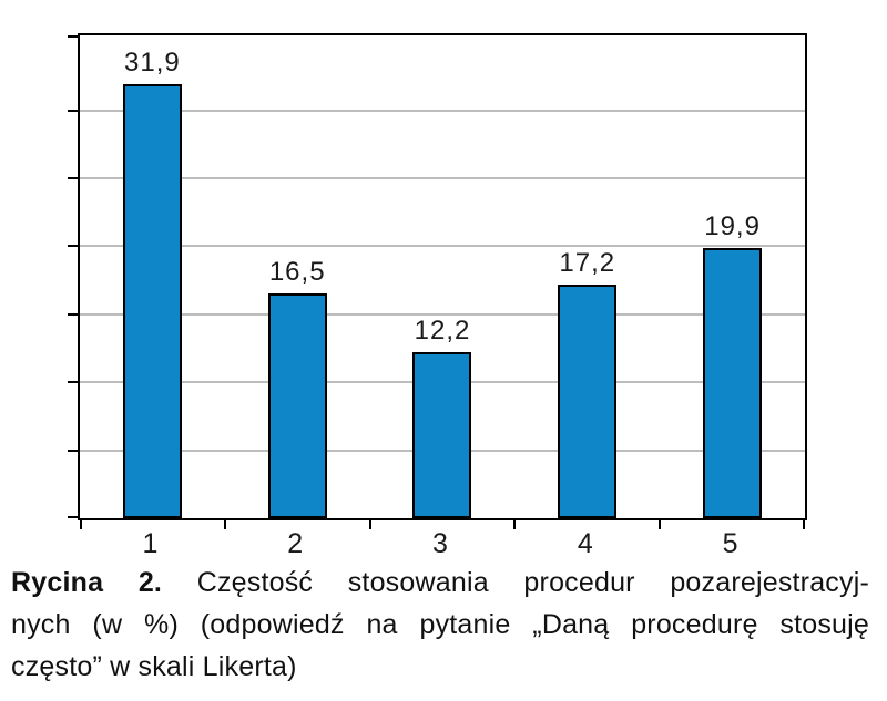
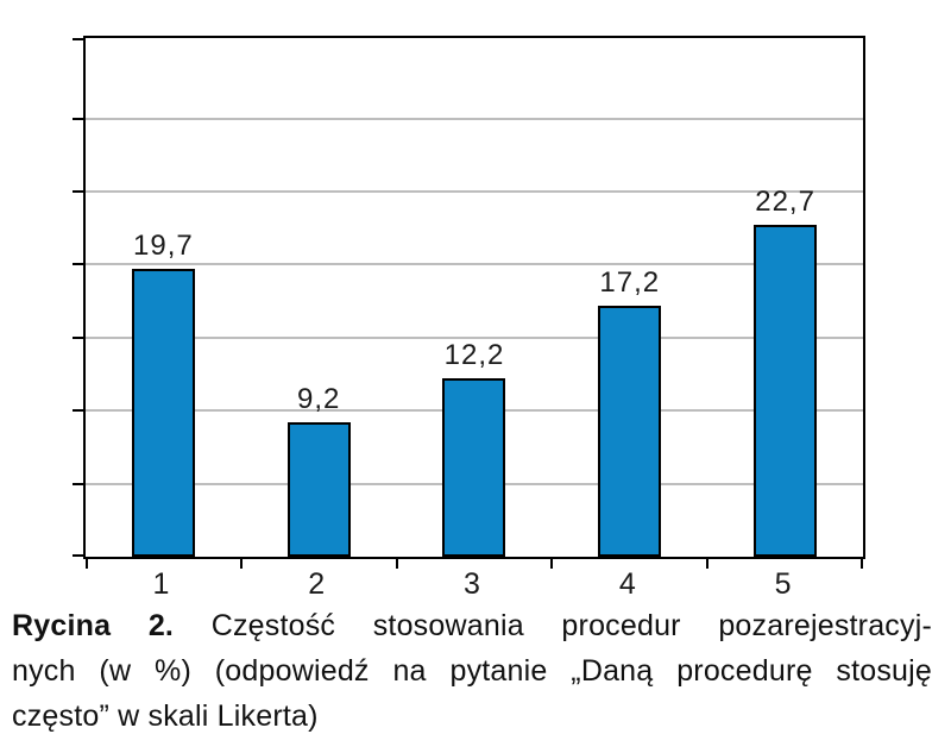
1: 31,9 -> 19,7
2: 16,5 -> 9,2
5: 19,9 -> 22,7
